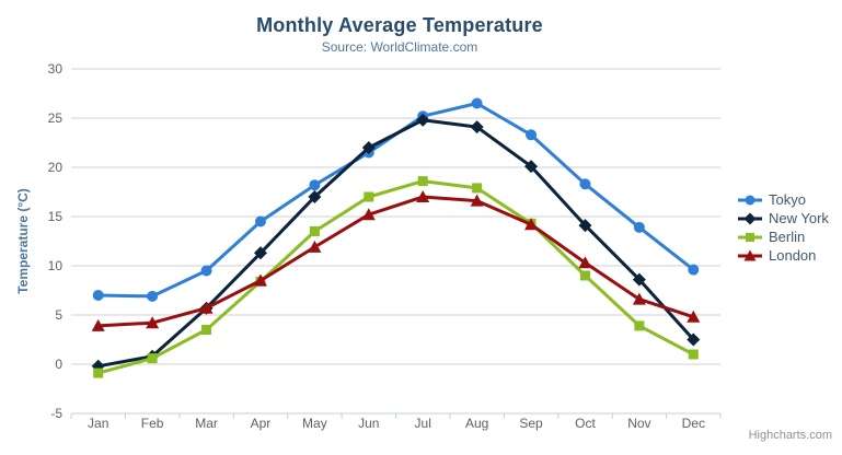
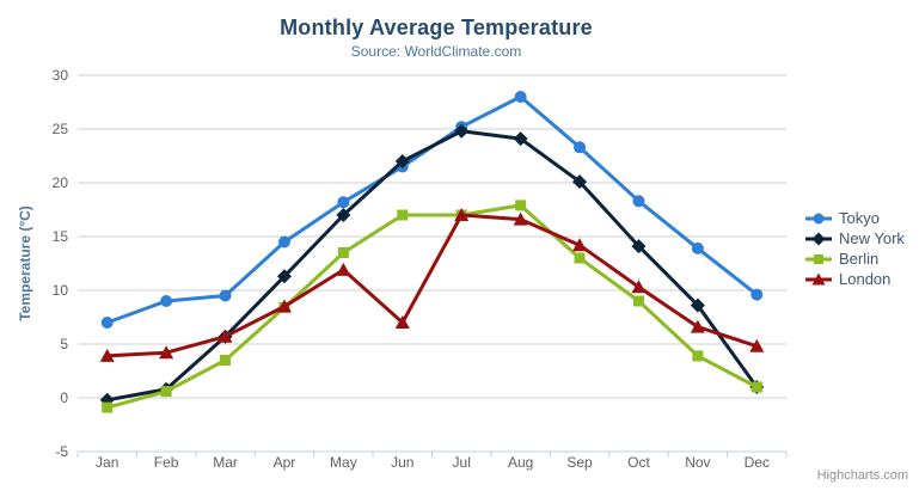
Tokyo/Feb: 7 -> 9
London/Jun: 15 -> 7
Berlin/Jul: 19 -> 17
Tokyo/Aug: 26 -> 28
Berlin/Sep: 14 -> 13
New York/Dec: 2 -> 1
